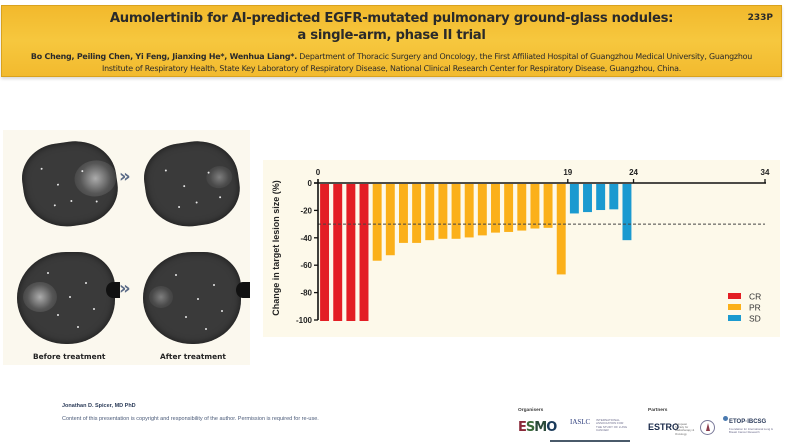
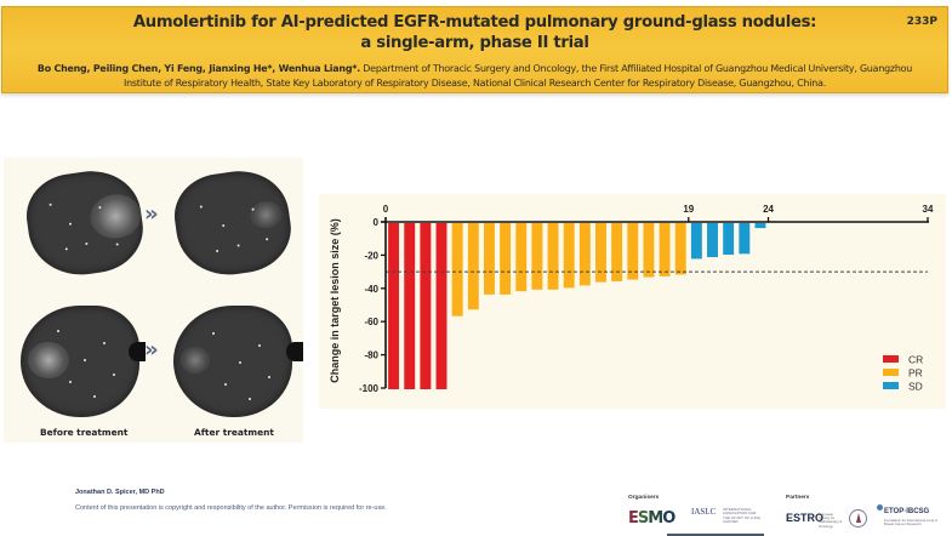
19: -66 -> -31
24: -41 -> -3
